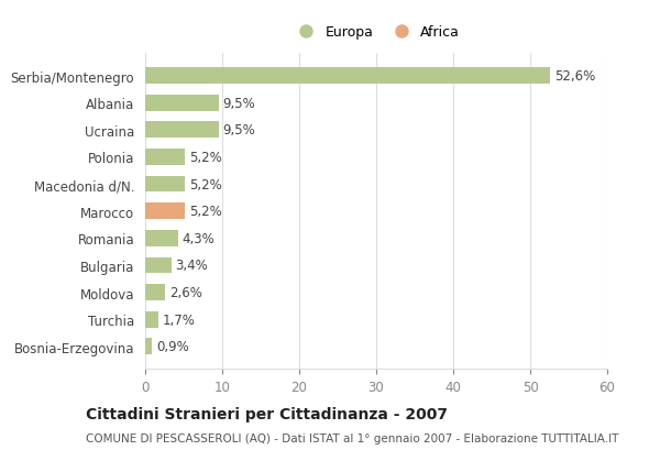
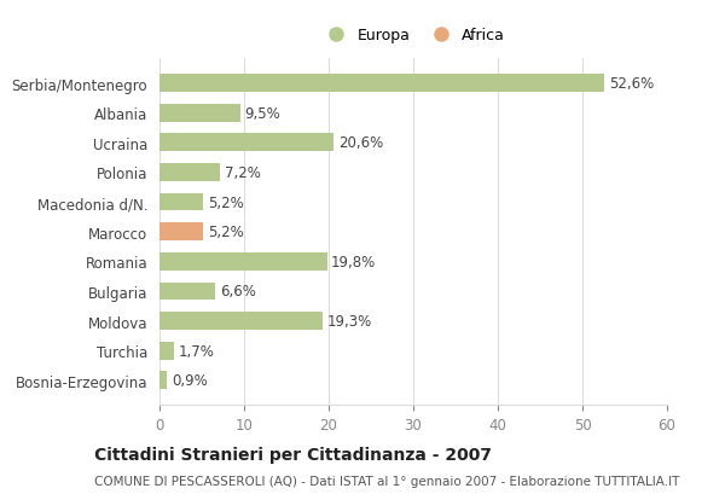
Ucraina: 9,5% -> 20,6%
Polonia: 5,2% -> 7,2%
Romania: 4,3% -> 19,8%
Bulgaria: 3,4% -> 6,6%
Moldova: 2,6% -> 19,3%
